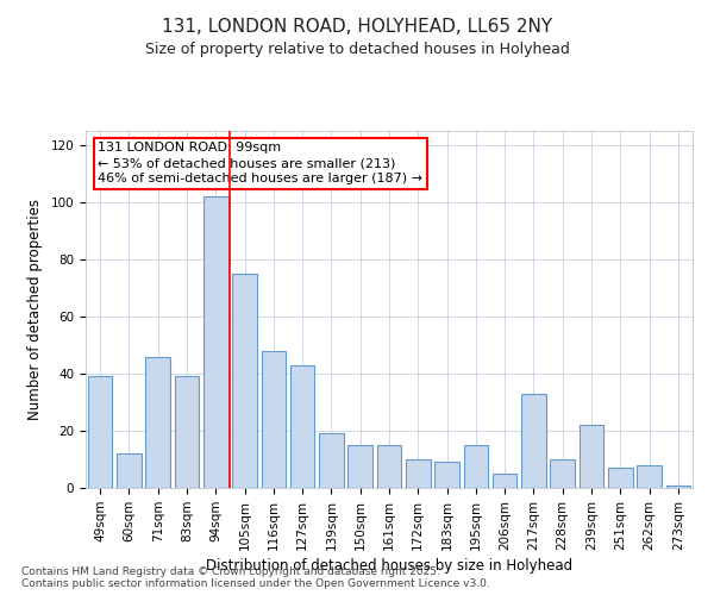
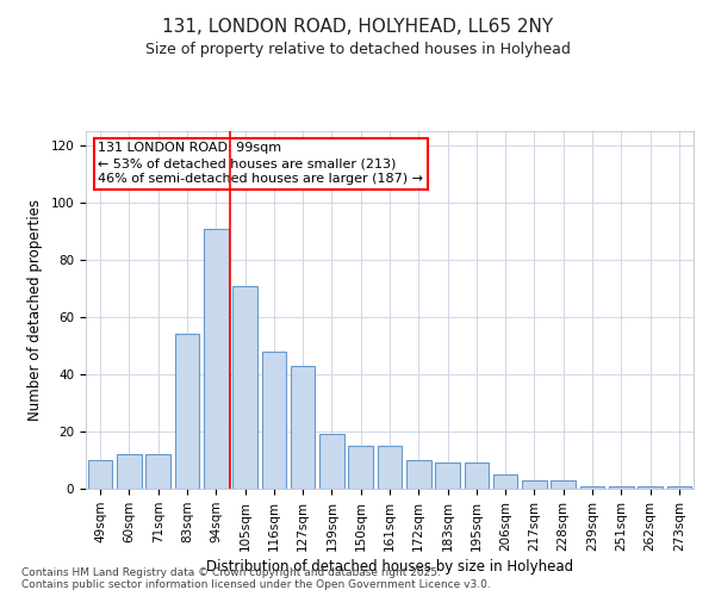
49sqm: 39 -> 10
71sqm: 46 -> 12
83sqm: 39 -> 54
94sqm: 102 -> 91
105sqm: 75 -> 71
195sqm: 15 -> 9
217sqm: 33 -> 3
228sqm: 10 -> 3
239sqm: 22 -> 1
251sqm: 7 -> 1
262sqm: 8 -> 1
